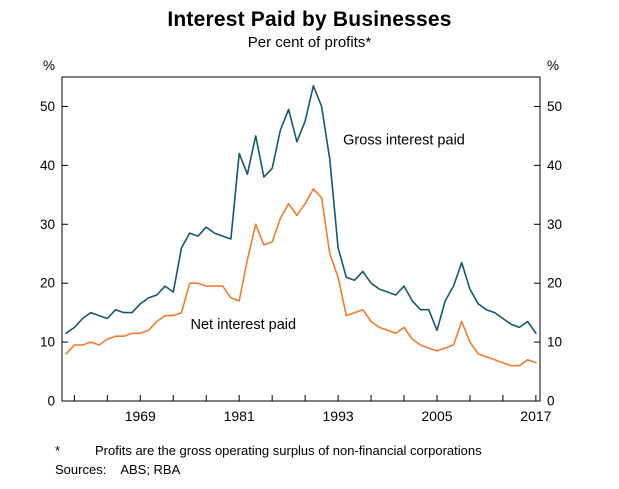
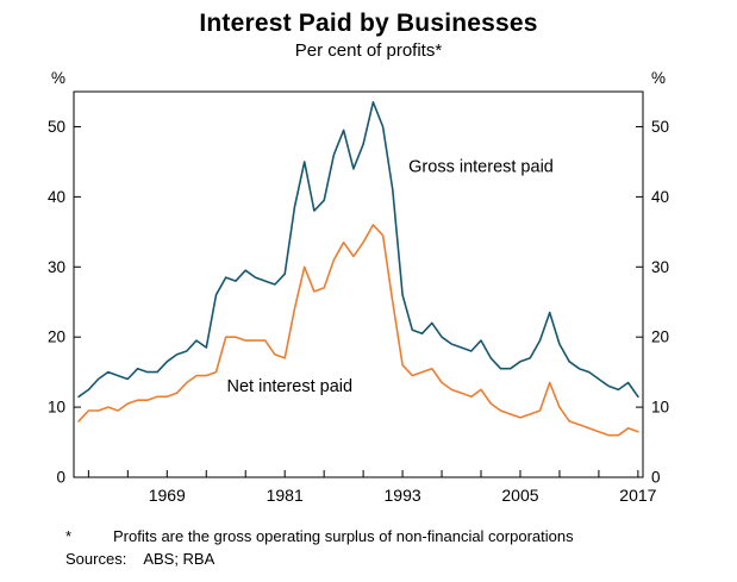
Gross interest paid/1981: 42 -> 29
Net interest paid/1993: 21 -> 16
Gross interest paid/2005: 12 -> 16
